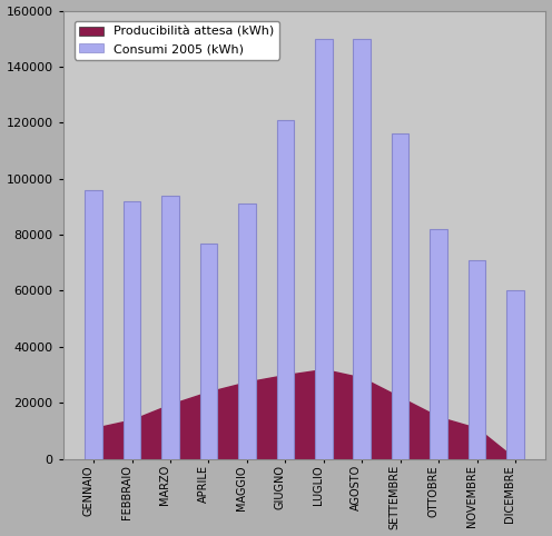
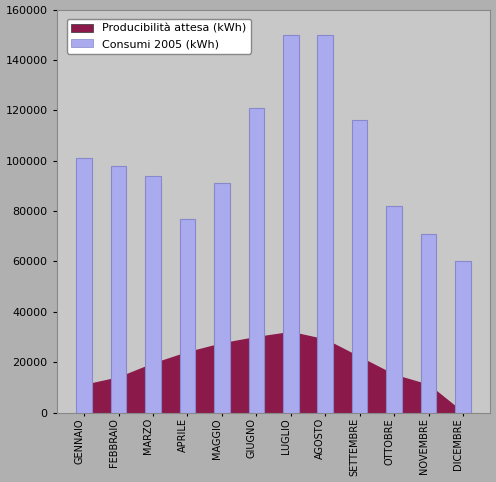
Consumi 2005 (kWh)/GENNAIO: 96000 -> 101000
Consumi 2005 (kWh)/FEBBRAIO: 92000 -> 98000
